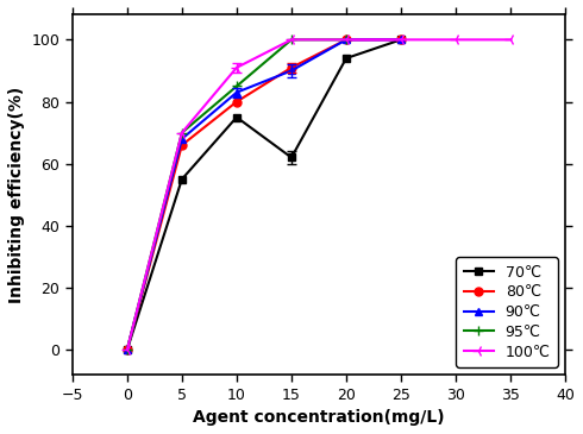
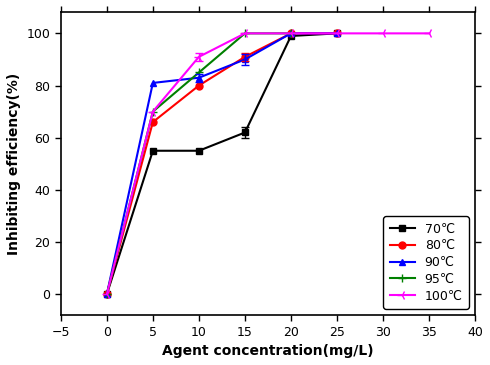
90℃/5: 68 -> 81
70℃/10: 75 -> 55
70℃/20: 94 -> 99
